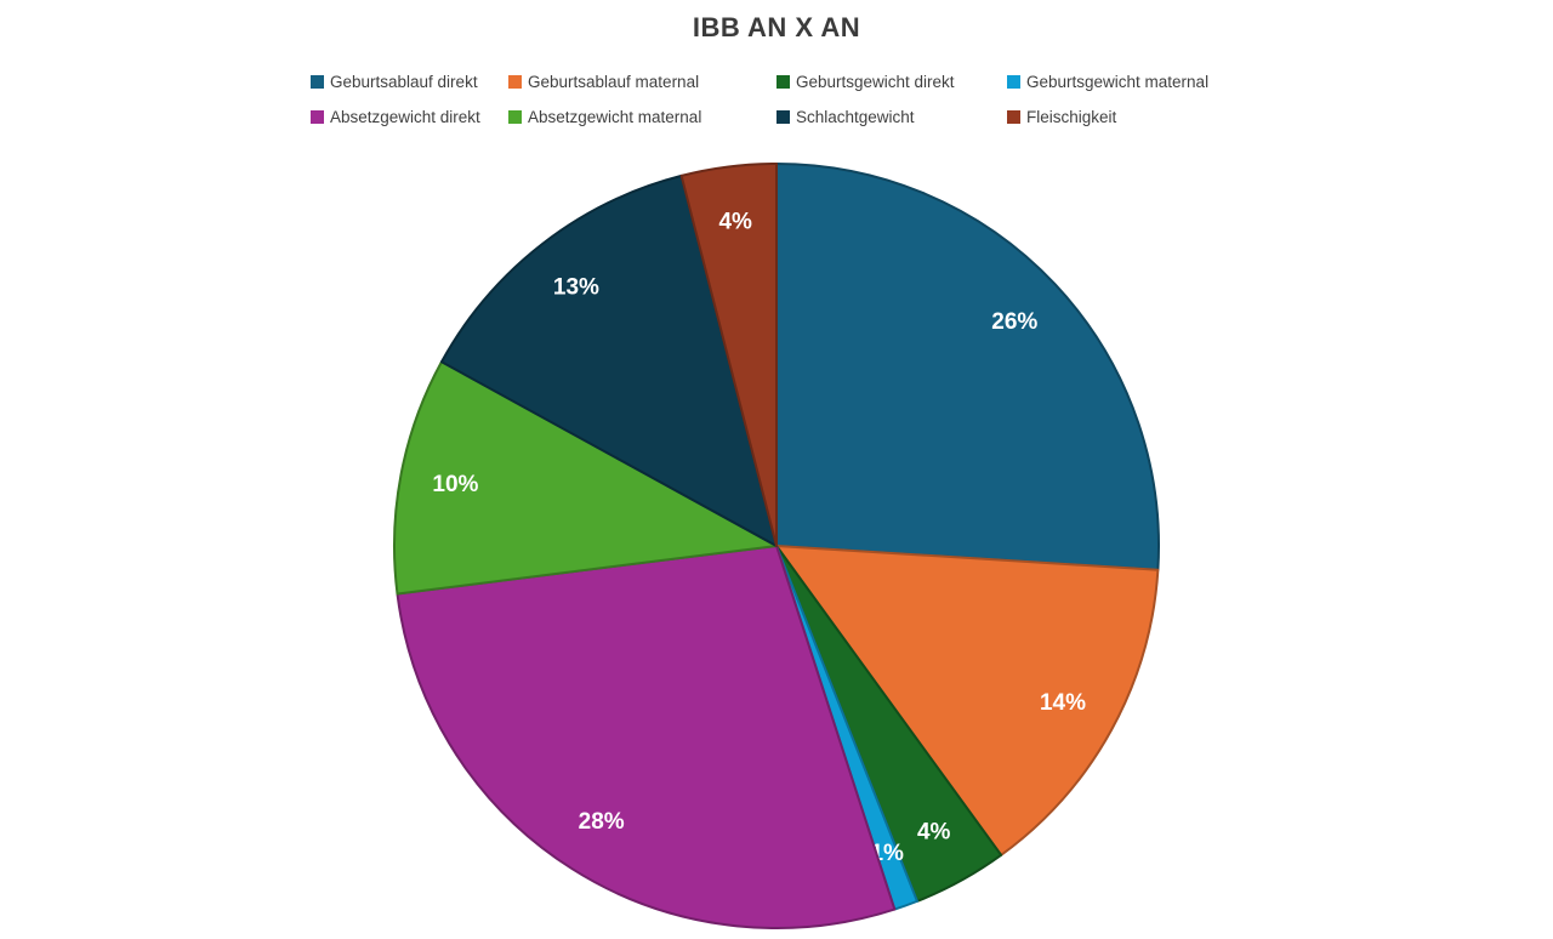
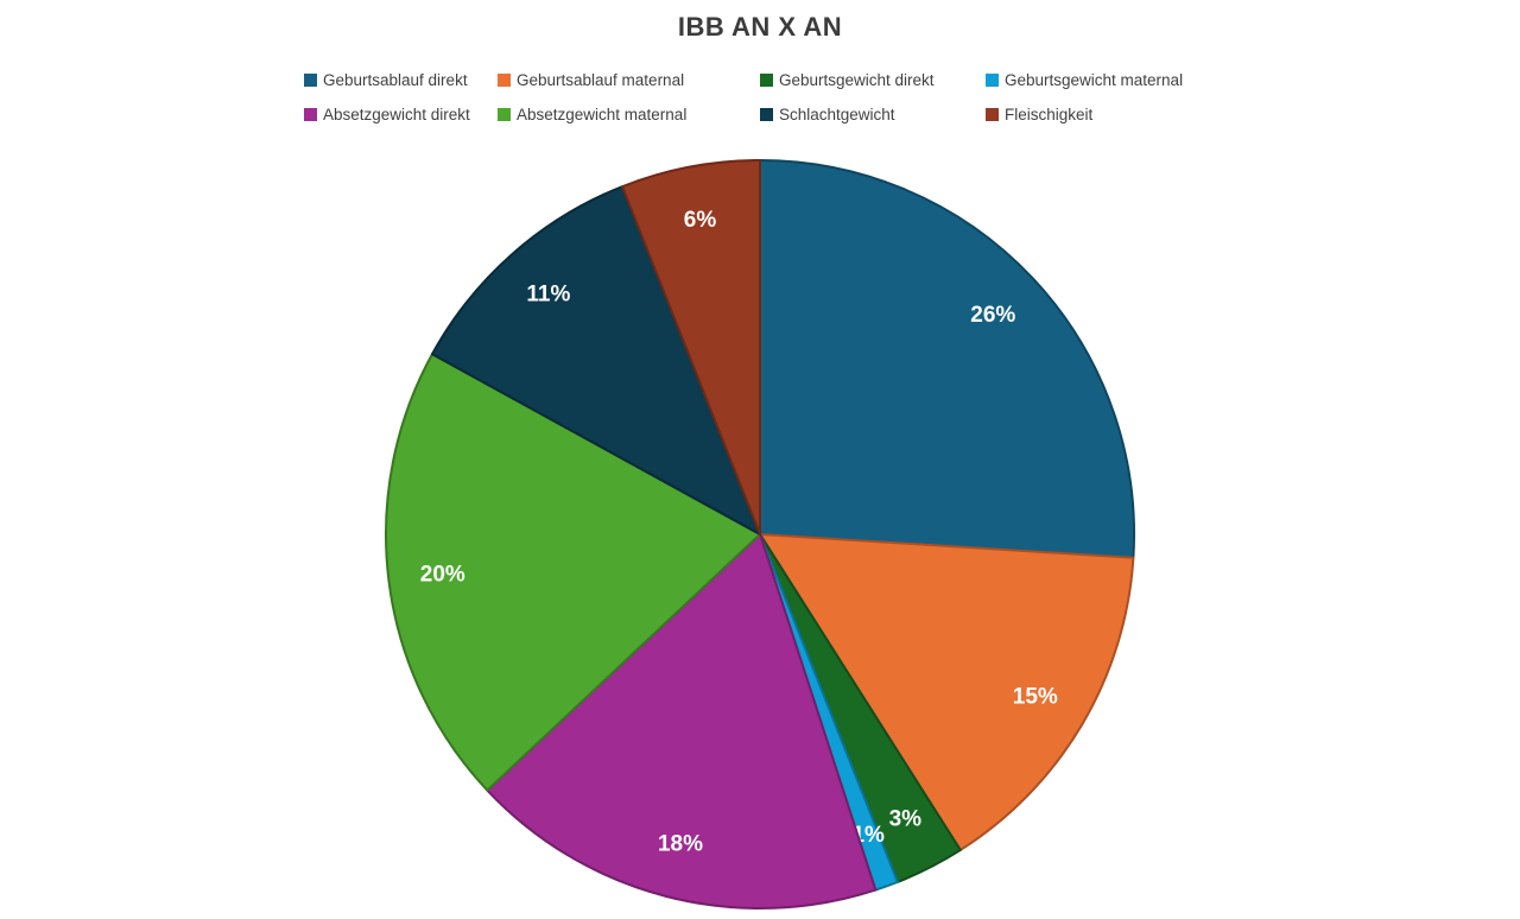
Geburtsablauf maternal: 14% -> 15%
Geburtsgewicht direkt: 4% -> 3%
Absetzgewicht direkt: 28% -> 18%
Absetzgewicht maternal: 10% -> 20%
Schlachtgewicht: 13% -> 11%
Fleischigkeit: 4% -> 6%
